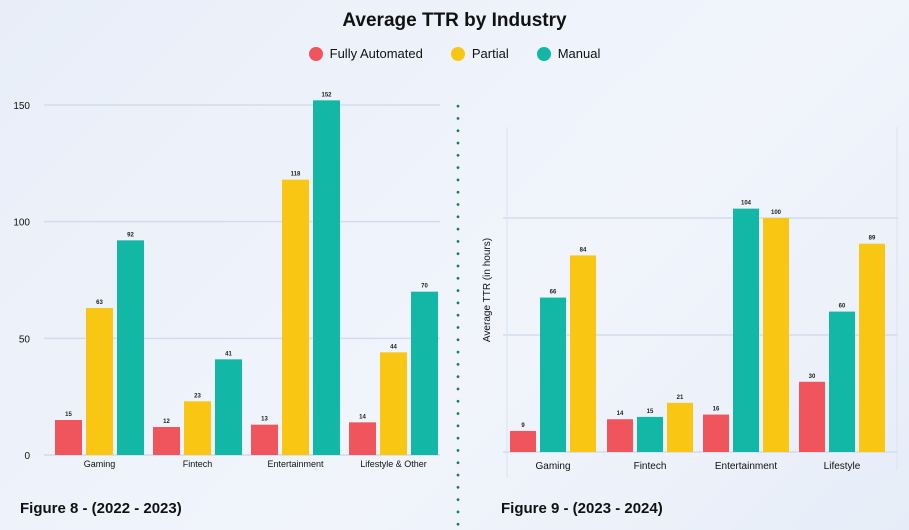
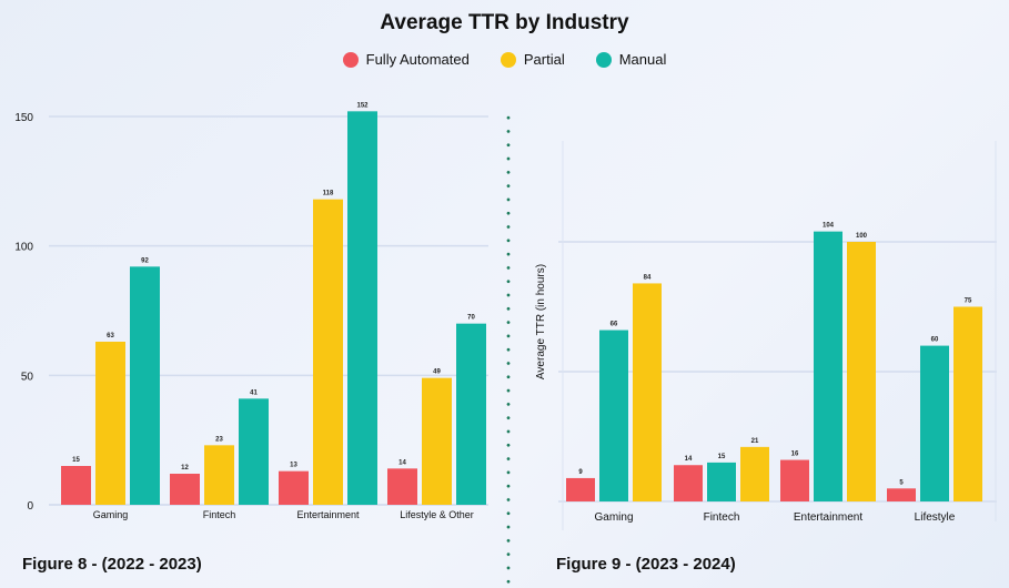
Figure 8 - (2022 - 2023)/Partial/Lifestyle & Other: 44 -> 49
Figure 9 - (2023 - 2024)/Fully Automated/Lifestyle: 30 -> 5
Figure 9 - (2023 - 2024)/Partial/Lifestyle: 89 -> 75
